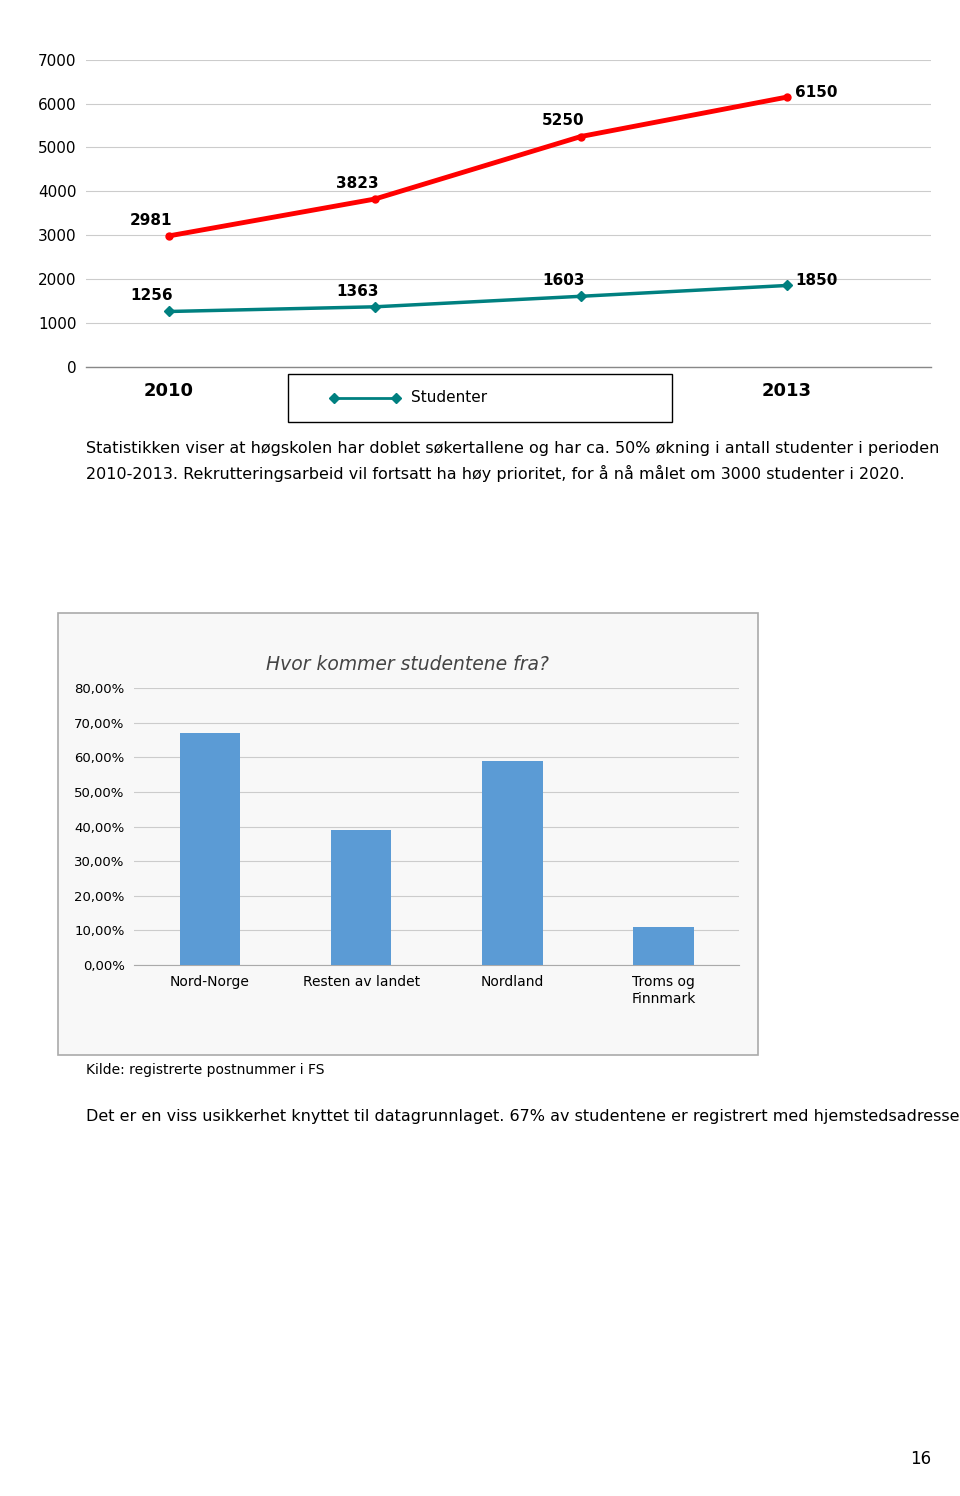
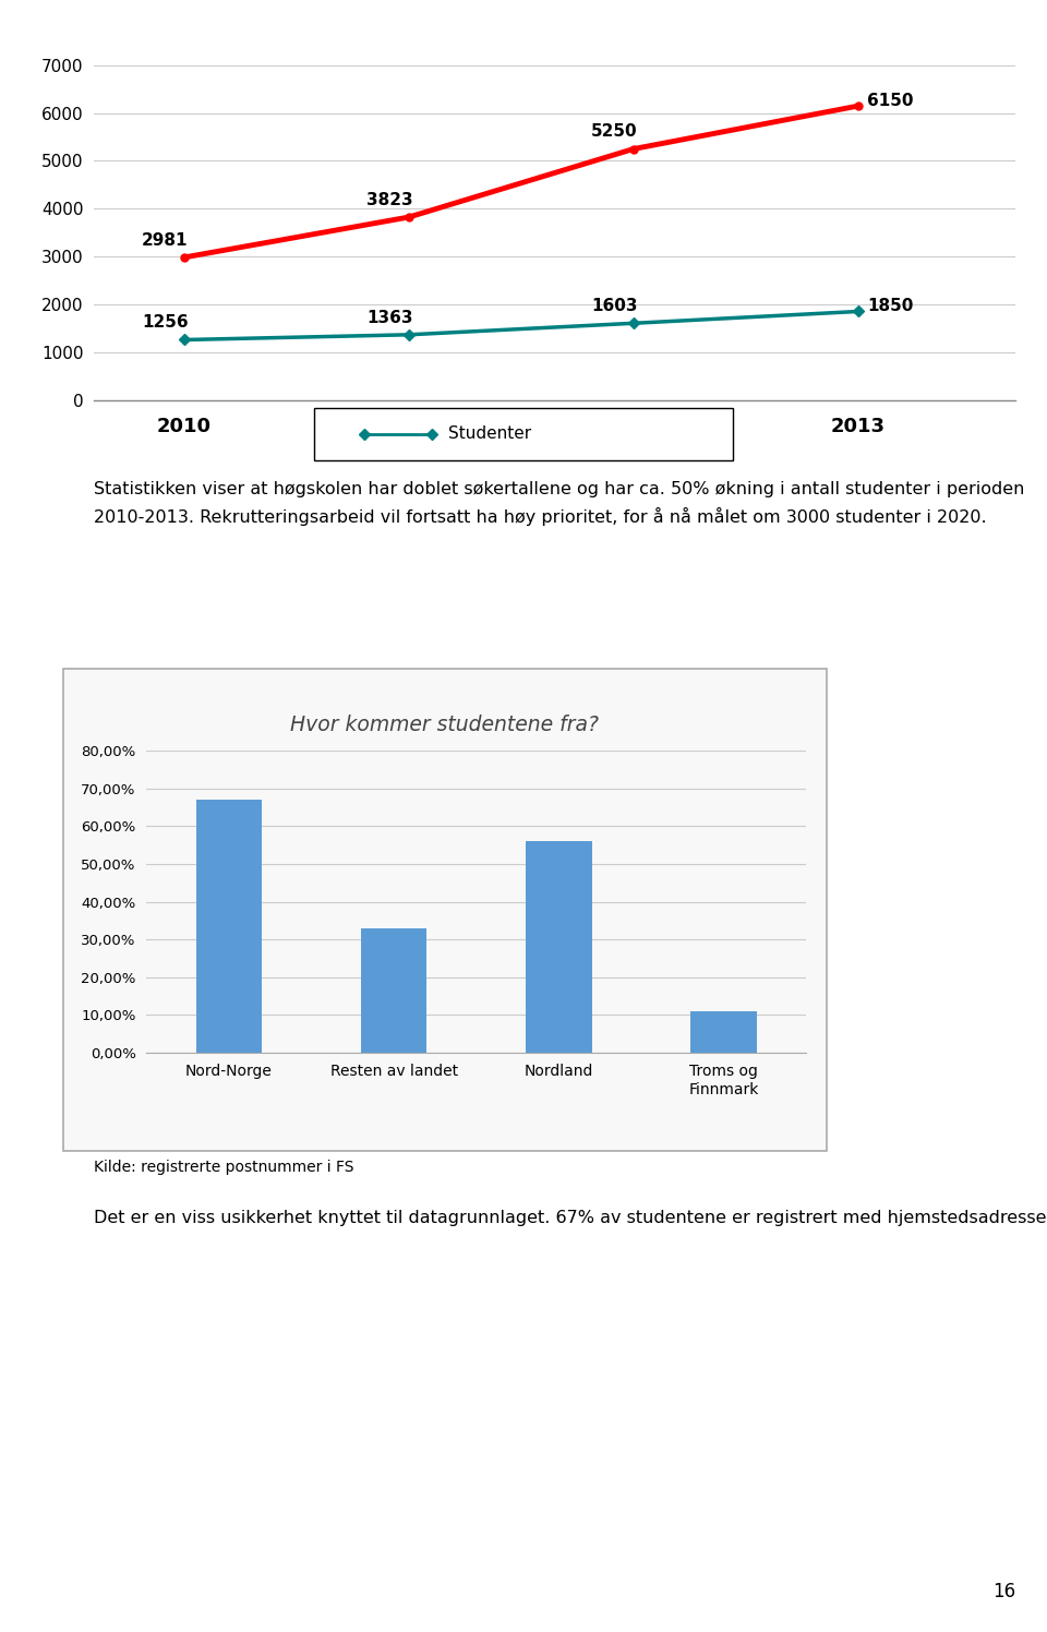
Resten av landet: 39% -> 33%
Nordland: 59% -> 56%
